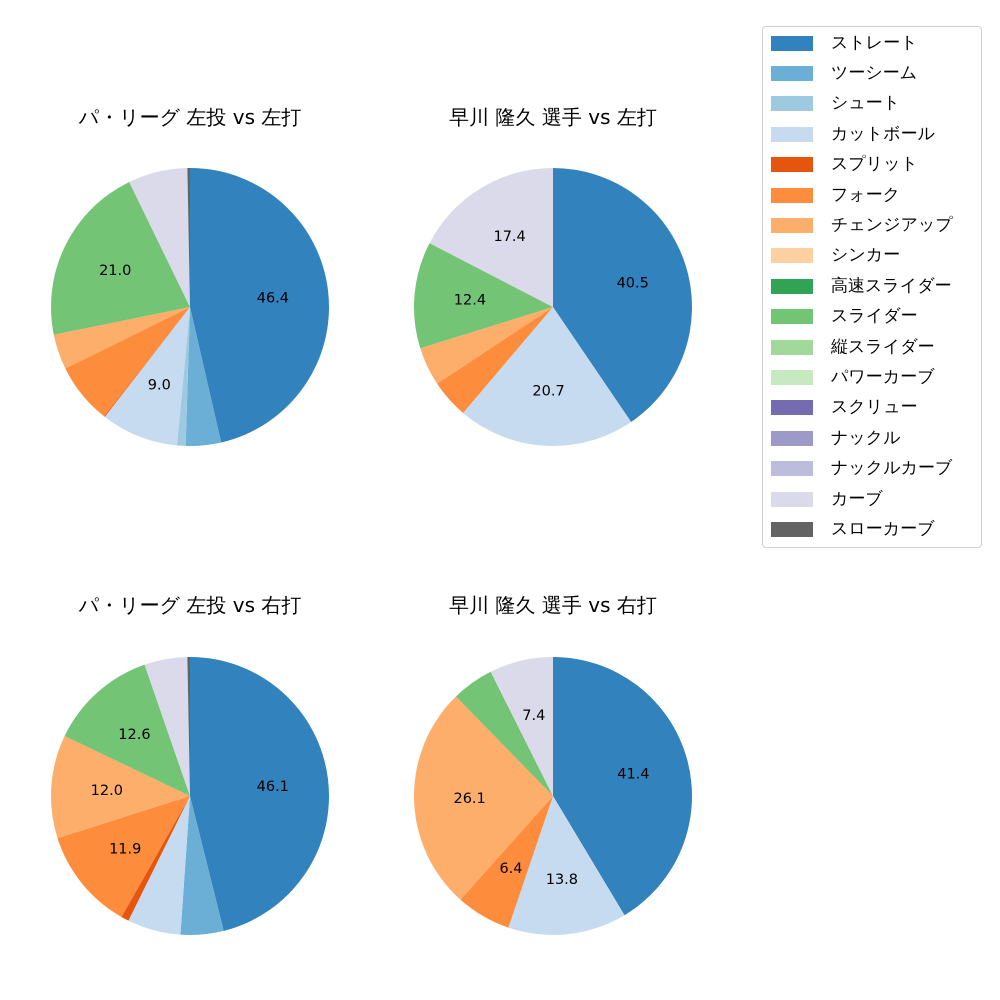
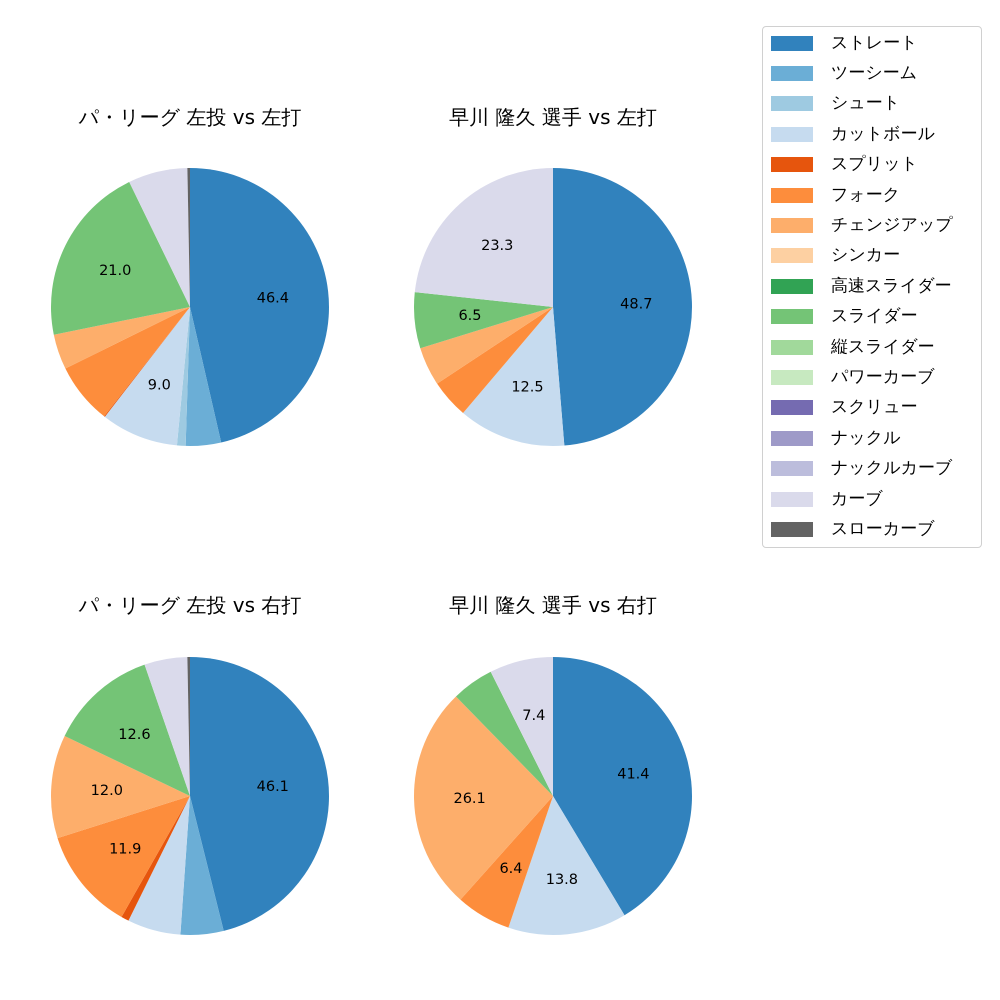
早川 隆久 選手 vs 左打/ストレート: 40.5 -> 48.7
早川 隆久 選手 vs 左打/カットボール: 20.7 -> 12.5
早川 隆久 選手 vs 左打/スライダー: 12.4 -> 6.5
早川 隆久 選手 vs 左打/カーブ: 17.4 -> 23.3
